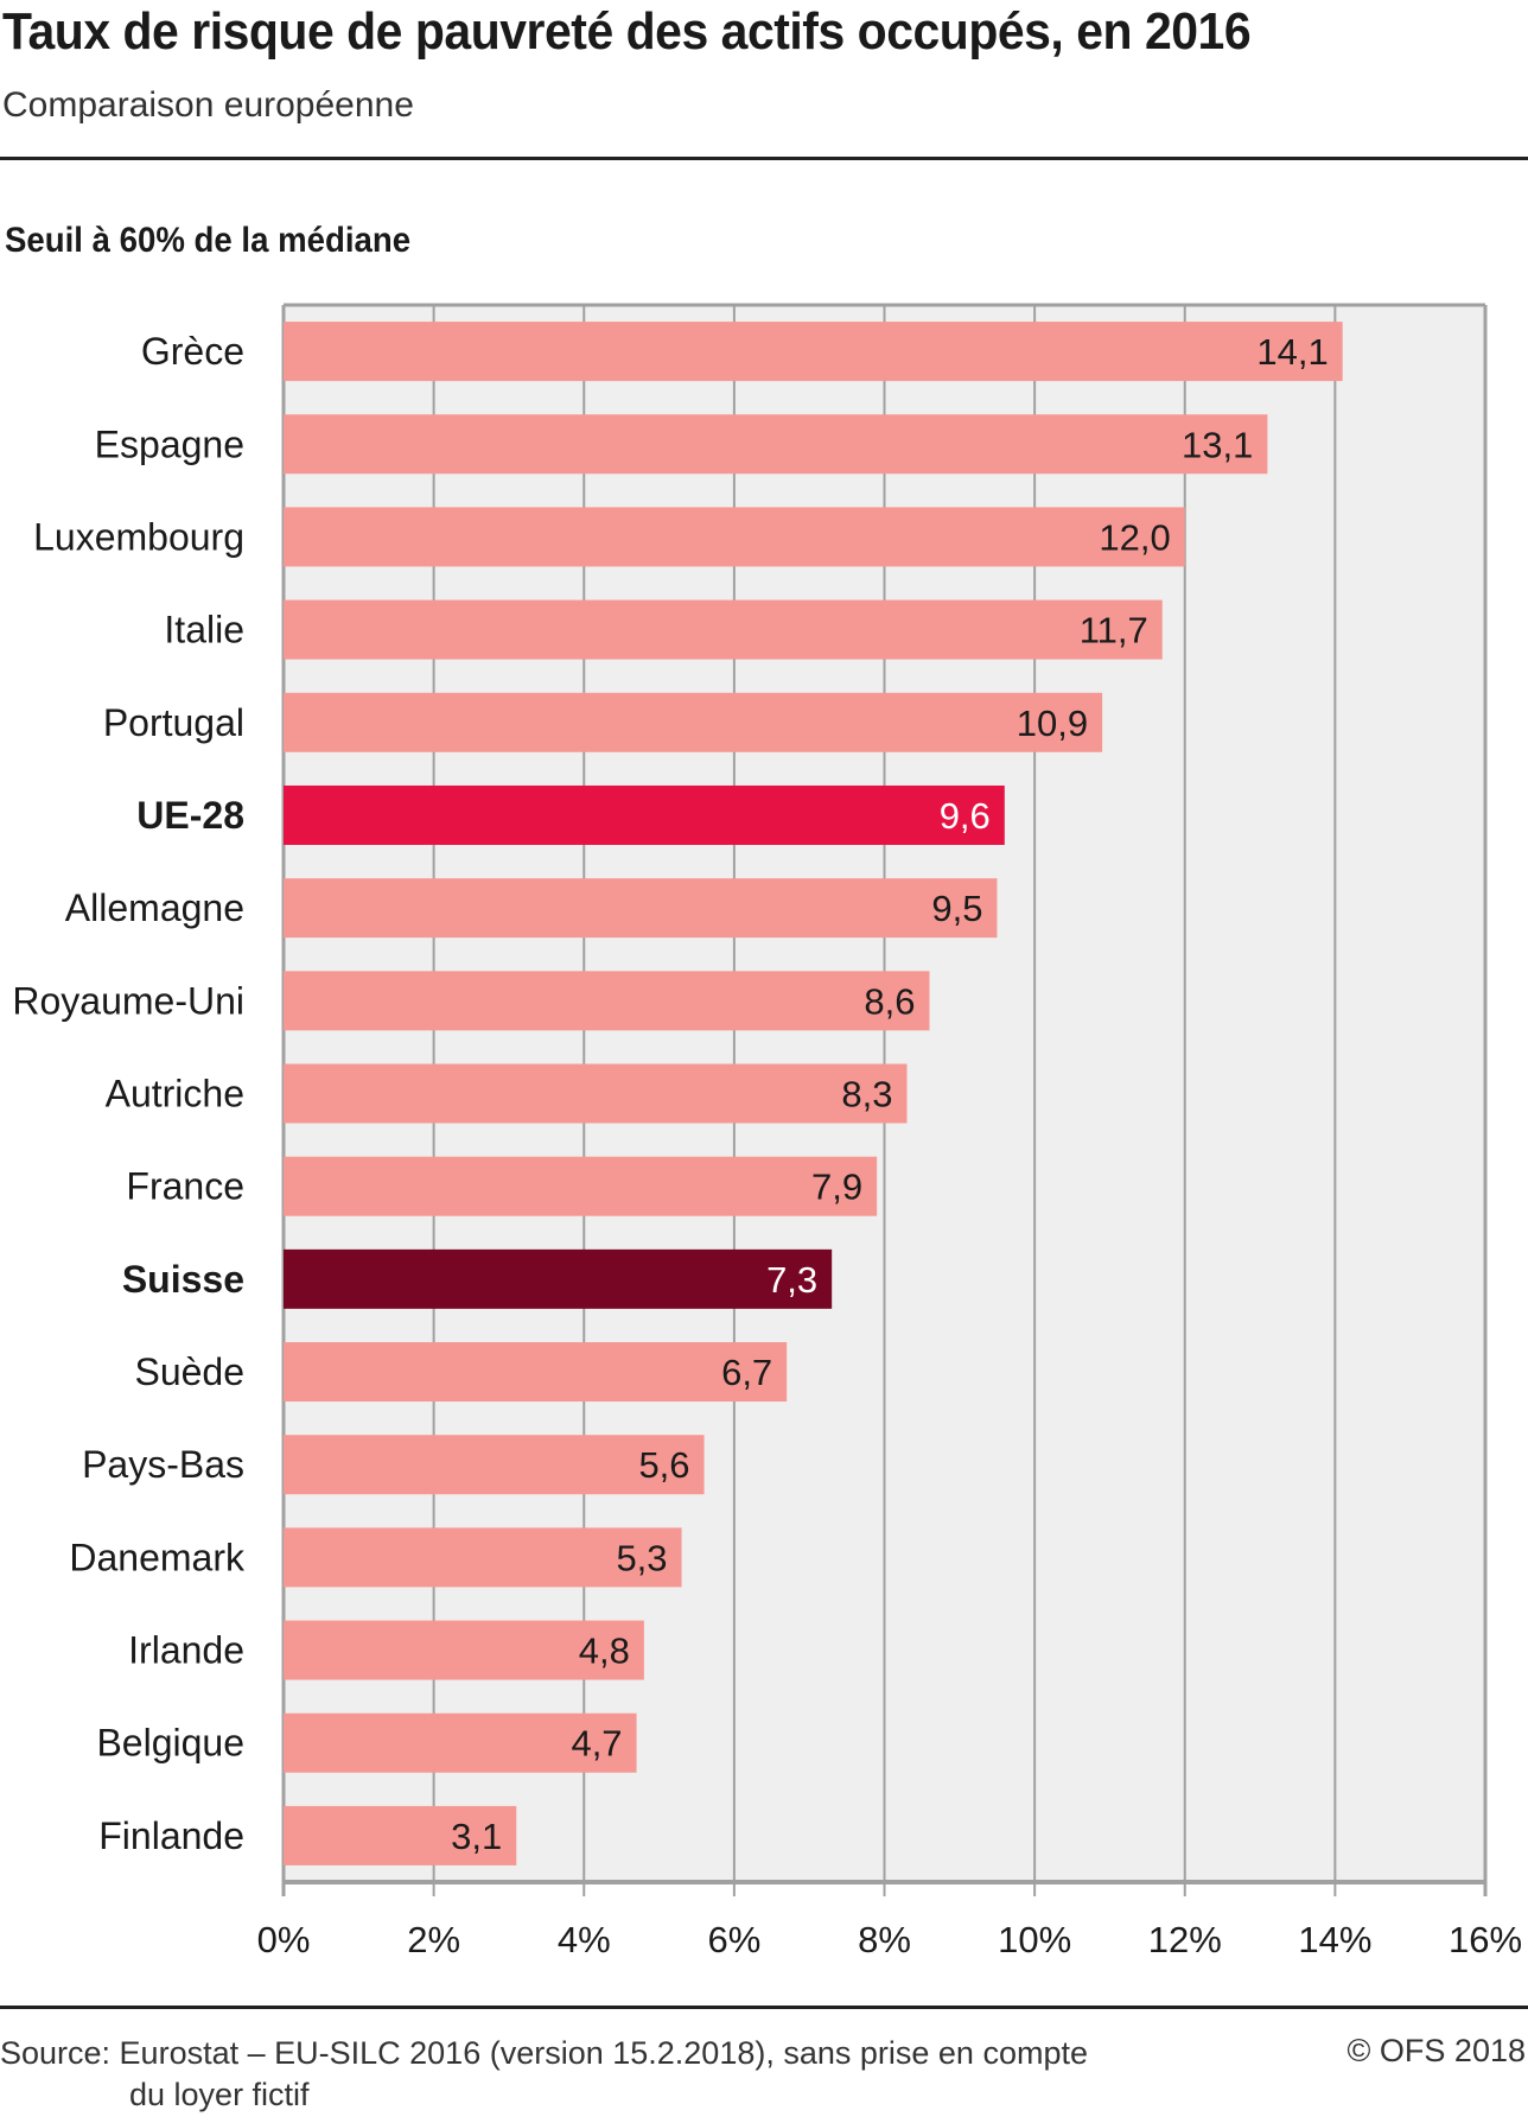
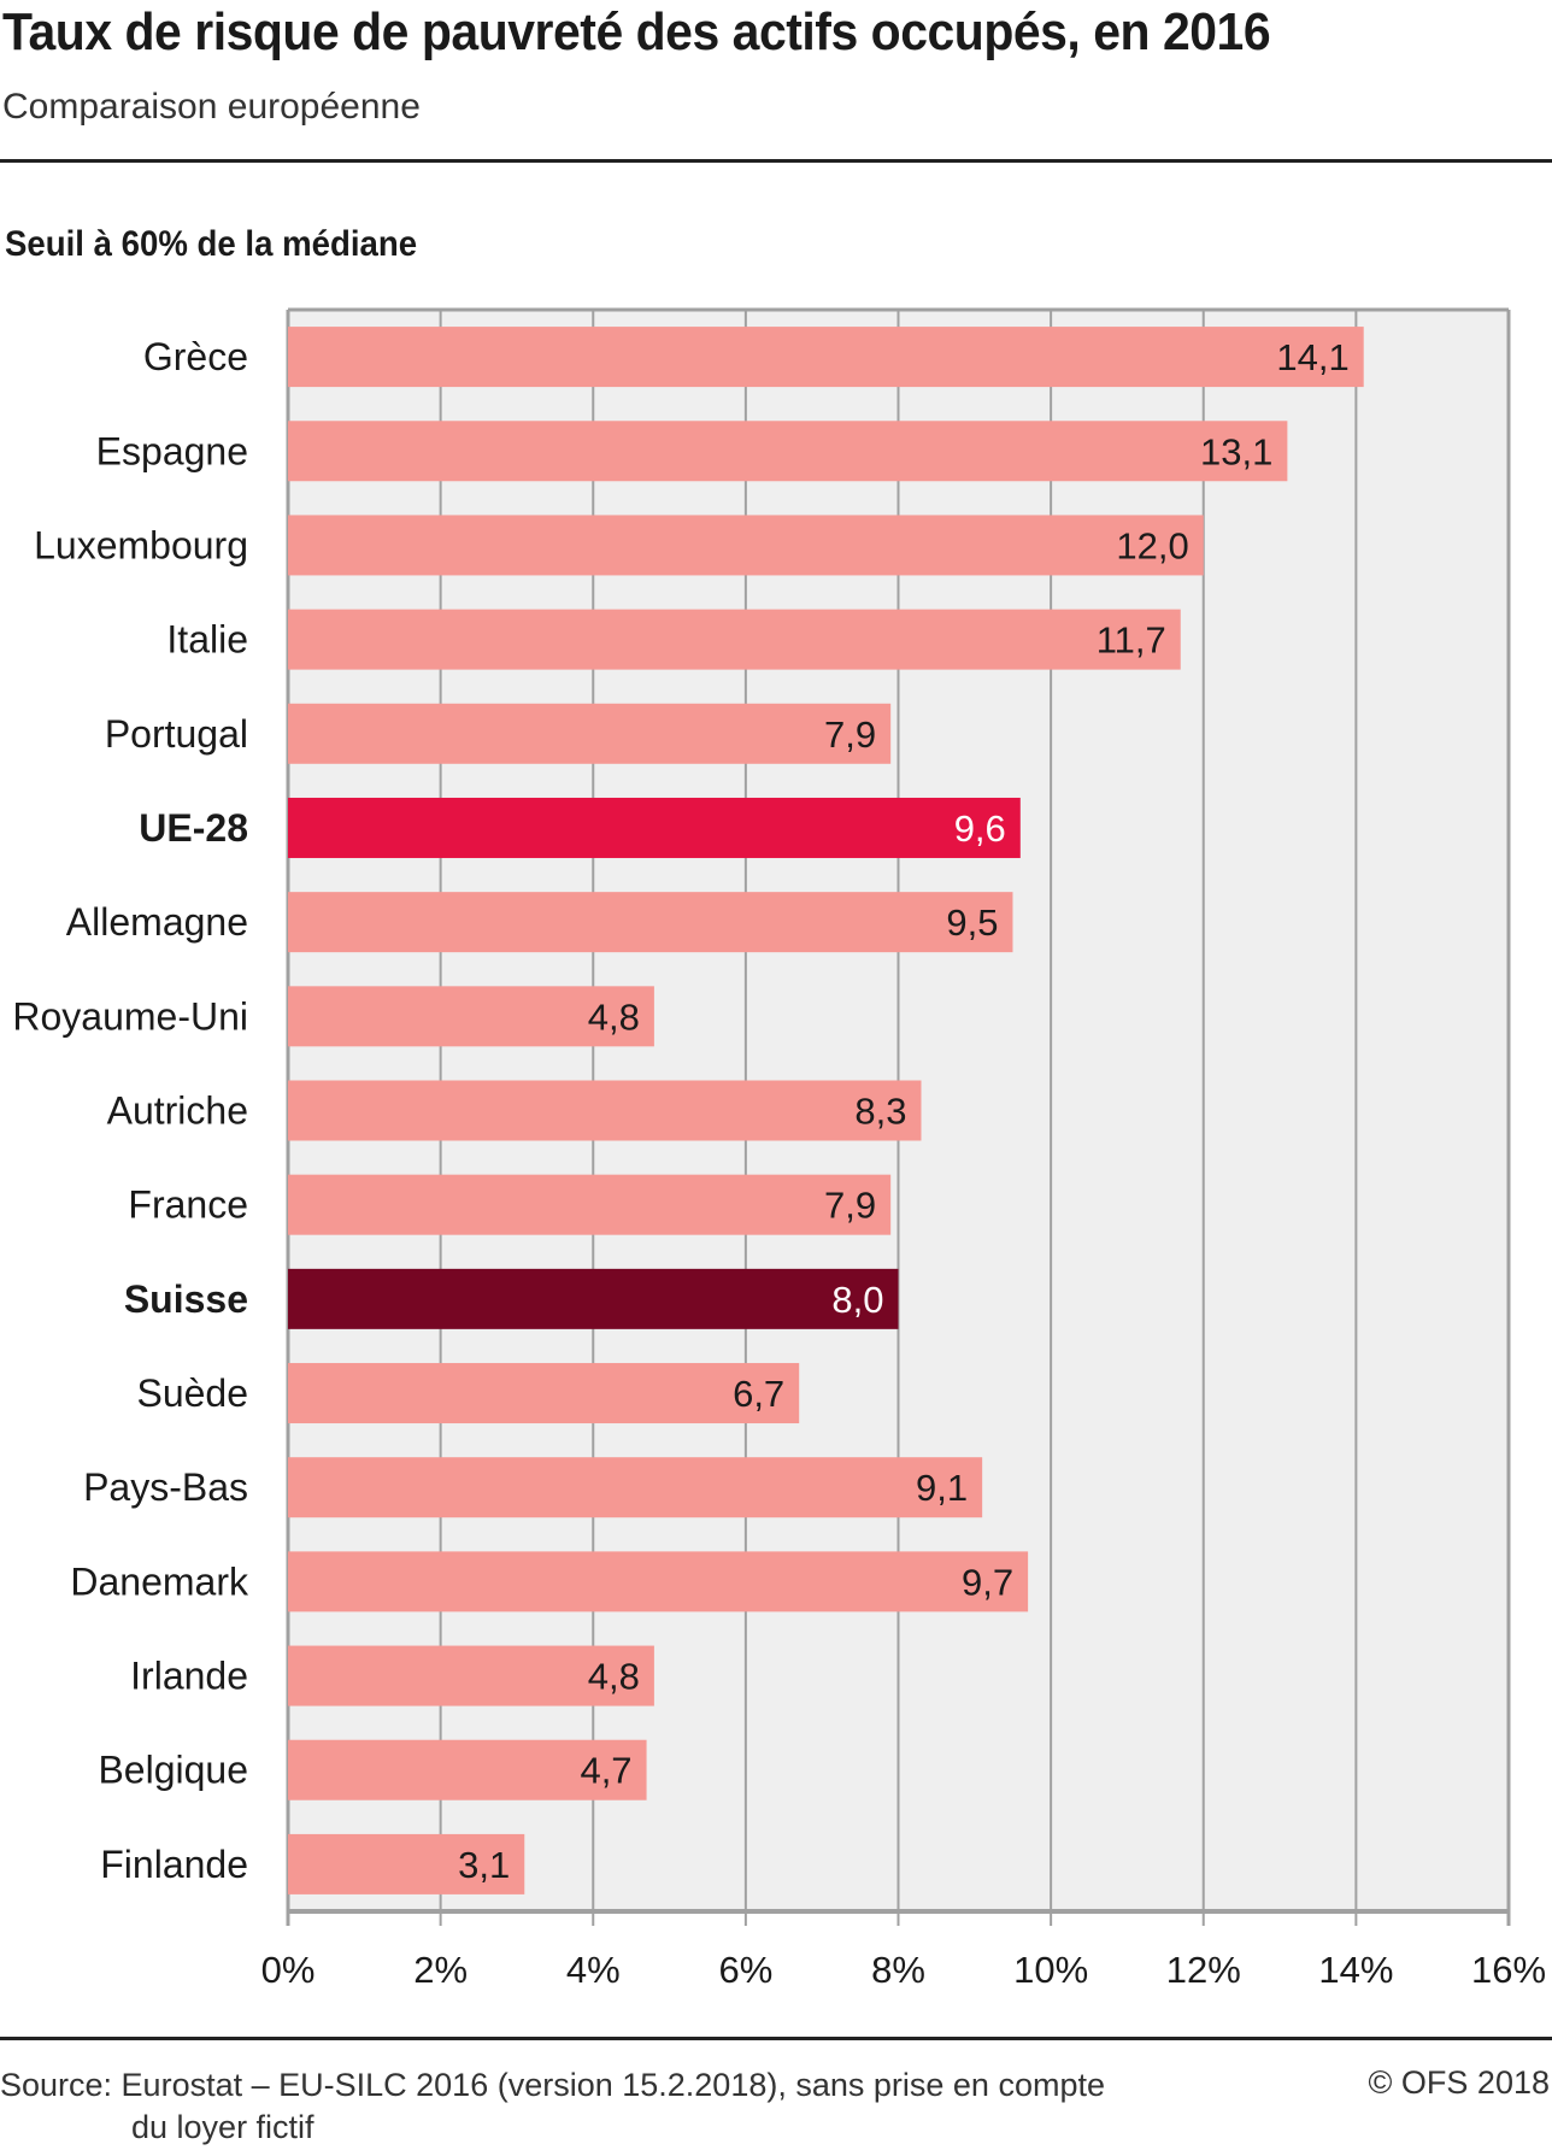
Portugal: 10,9 -> 7,9
Royaume-Uni: 8,6 -> 4,8
Suisse: 7,3 -> 8,0
Pays-Bas: 5,6 -> 9,1
Danemark: 5,3 -> 9,7
